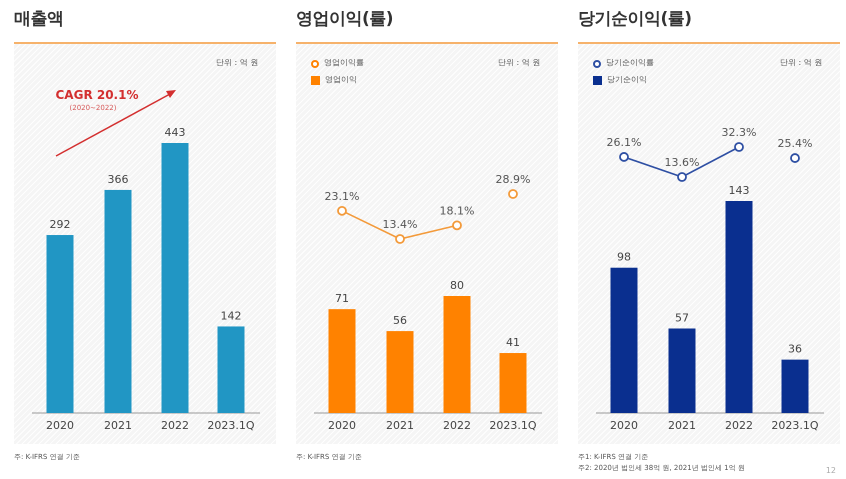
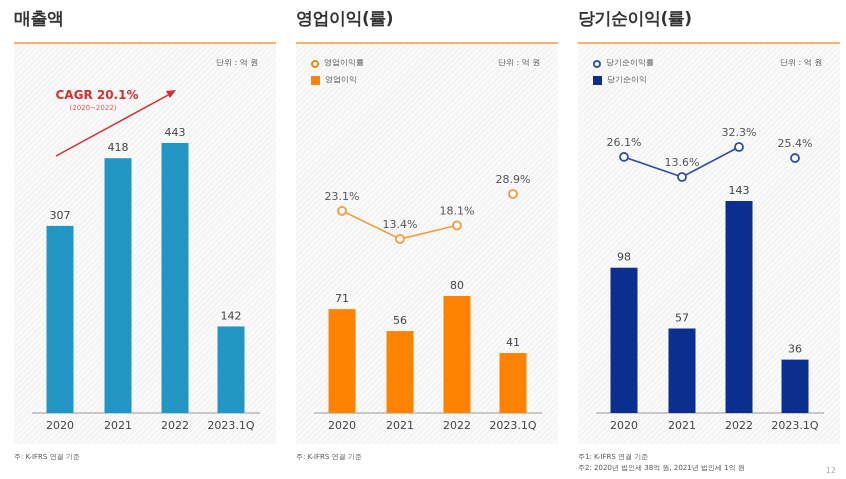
매출액/2020: 292 -> 307
매출액/2021: 366 -> 418
